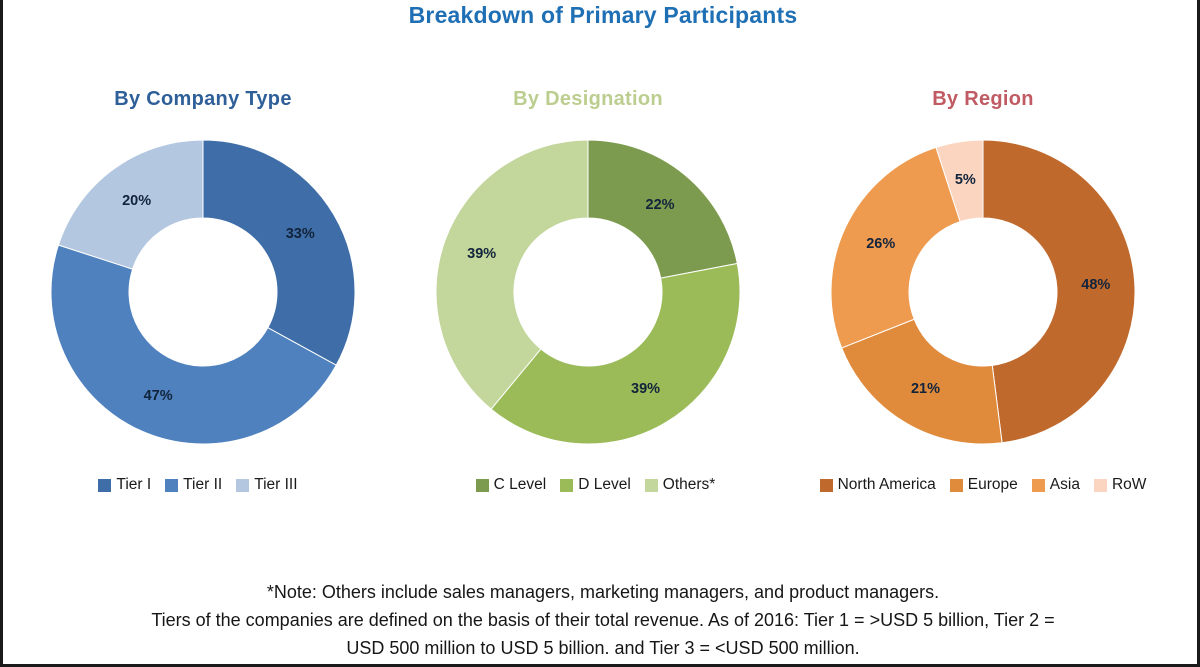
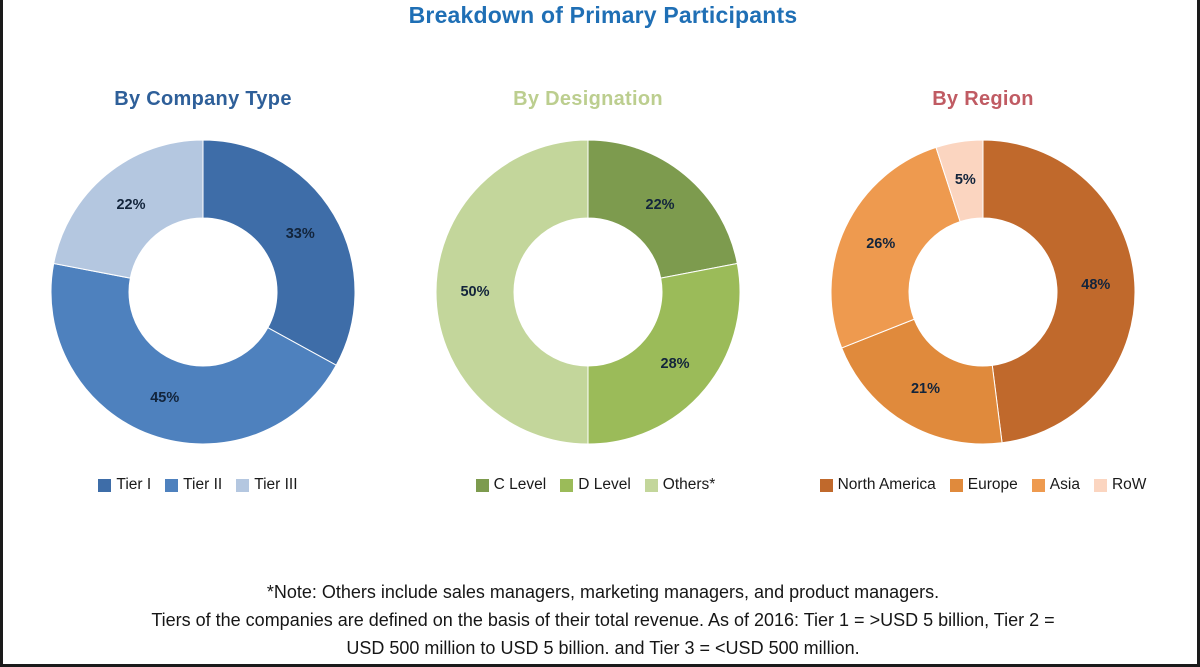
By Company Type/Tier II: 47% -> 45%
By Company Type/Tier III: 20% -> 22%
By Designation/D Level: 39% -> 28%
By Designation/Others*: 39% -> 50%
